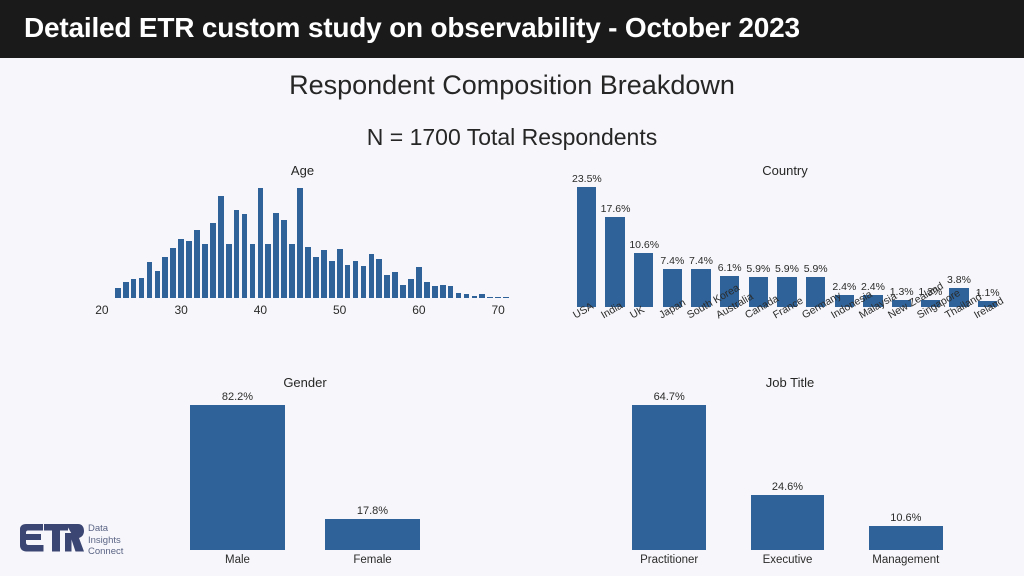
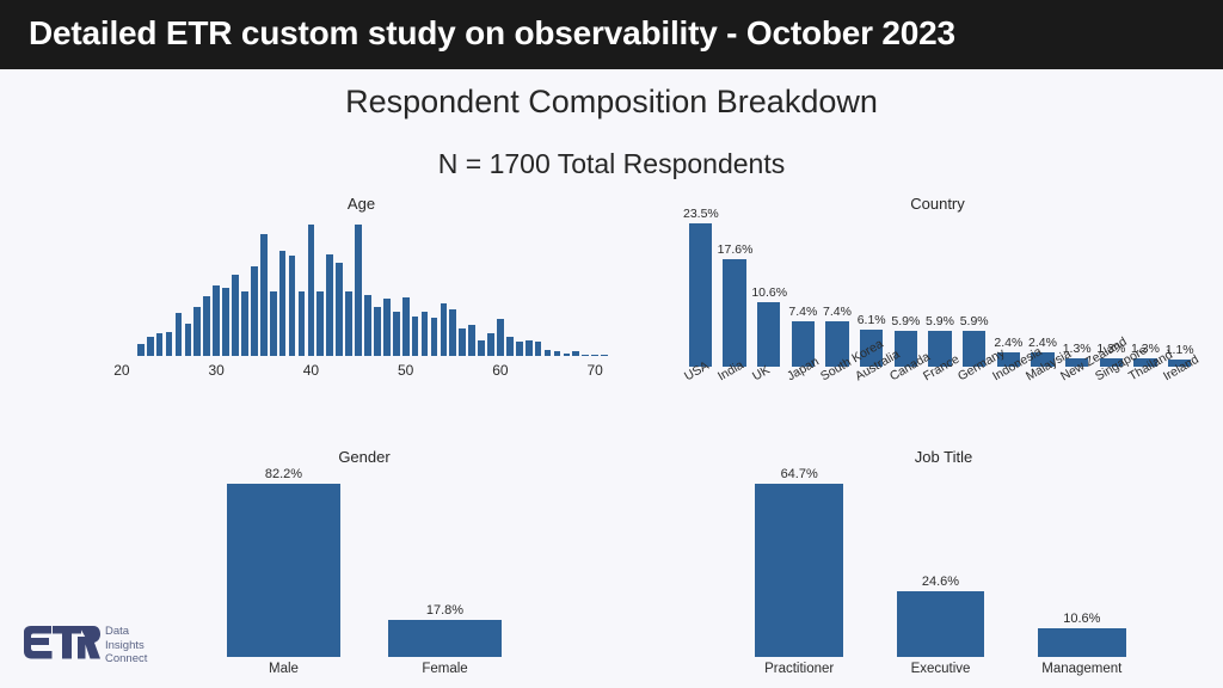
Country/Thailand: 3.8% -> 1.3%
